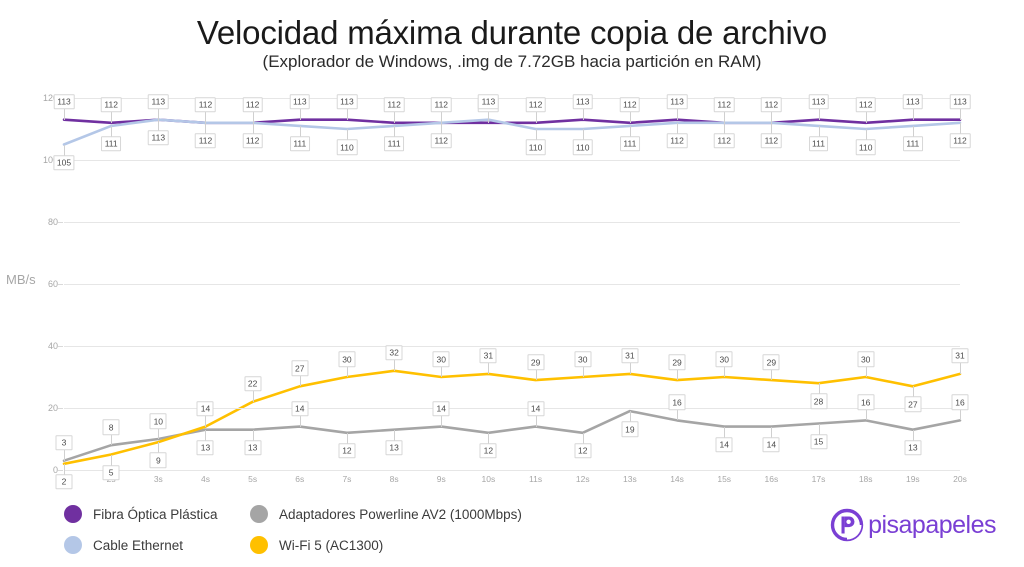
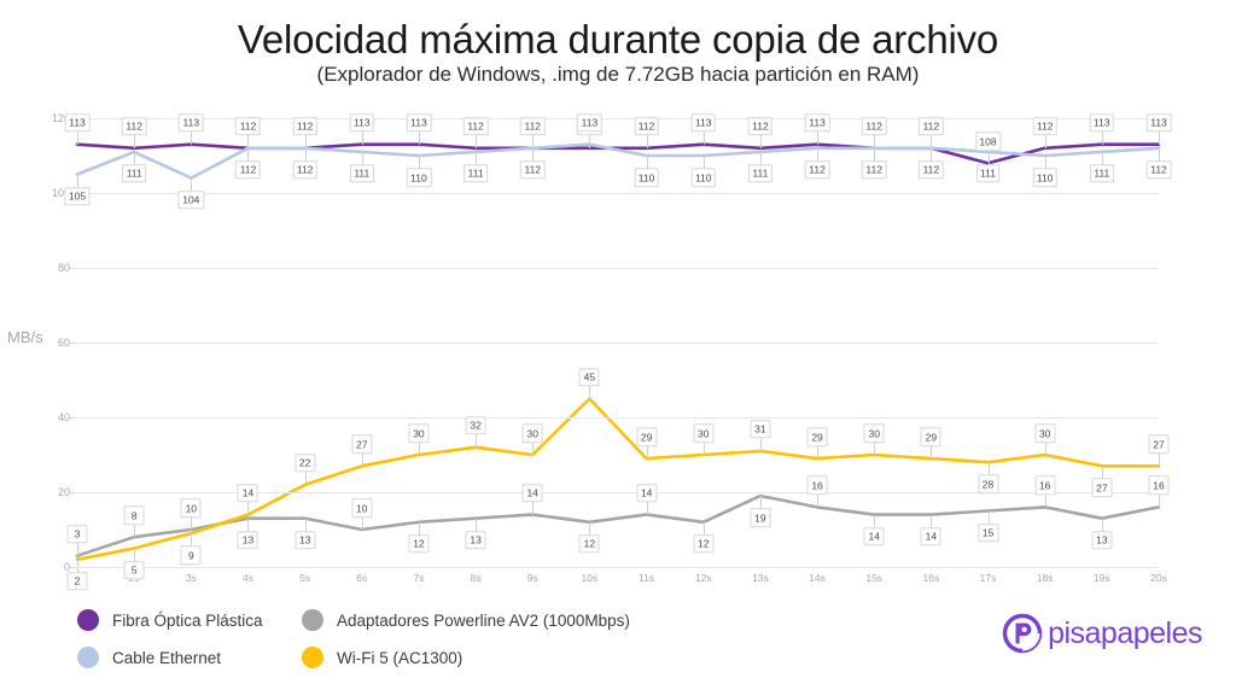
Cable Ethernet/3s: 113 -> 104
Adaptadores Powerline AV2 (1000Mbps)/6s: 14 -> 10
Wi-Fi 5 (AC1300)/10s: 31 -> 45
Fibra Óptica Plástica/17s: 113 -> 108
Wi-Fi 5 (AC1300)/20s: 31 -> 27
